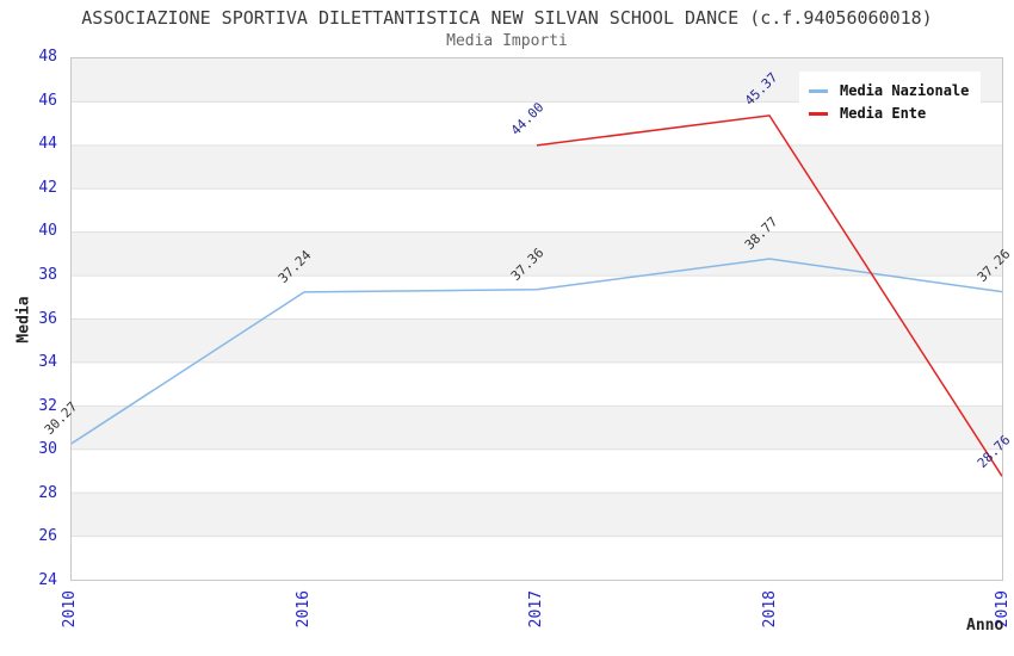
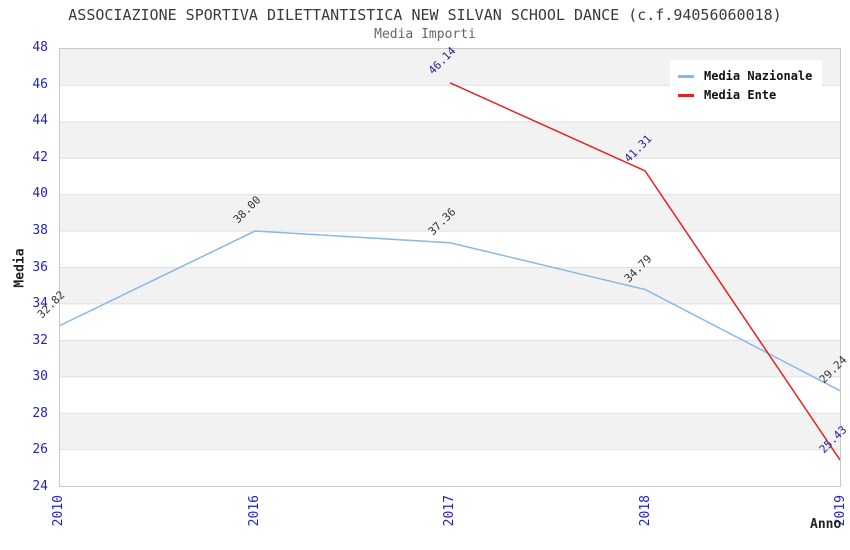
Media Nazionale/2010: 30.27 -> 32.82
Media Nazionale/2016: 37.24 -> 38.00
Media Ente/2017: 44.00 -> 46.14
Media Nazionale/2018: 38.77 -> 34.79
Media Ente/2018: 45.37 -> 41.31
Media Nazionale/2019: 37.26 -> 29.24
Media Ente/2019: 28.76 -> 25.43
